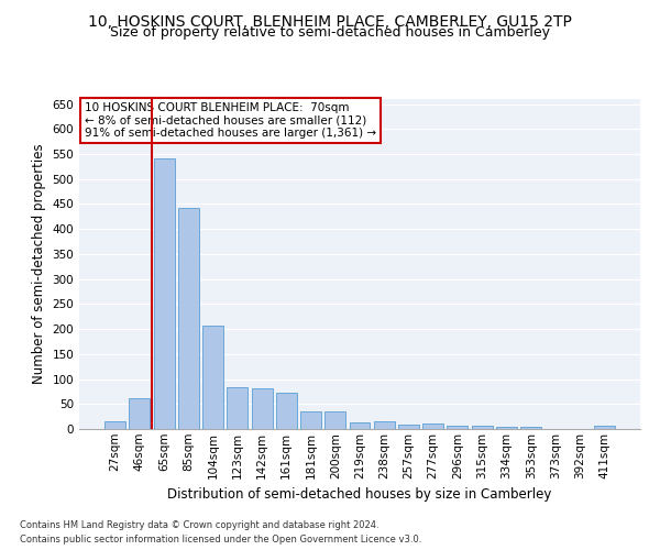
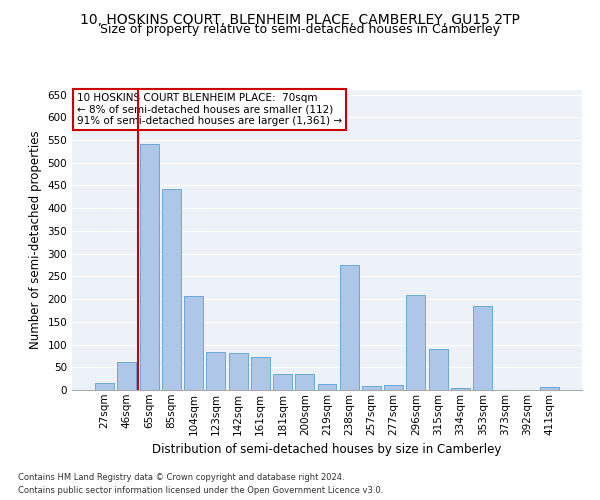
238sqm: 15 -> 275
296sqm: 6 -> 210
315sqm: 6 -> 90
353sqm: 5 -> 185
